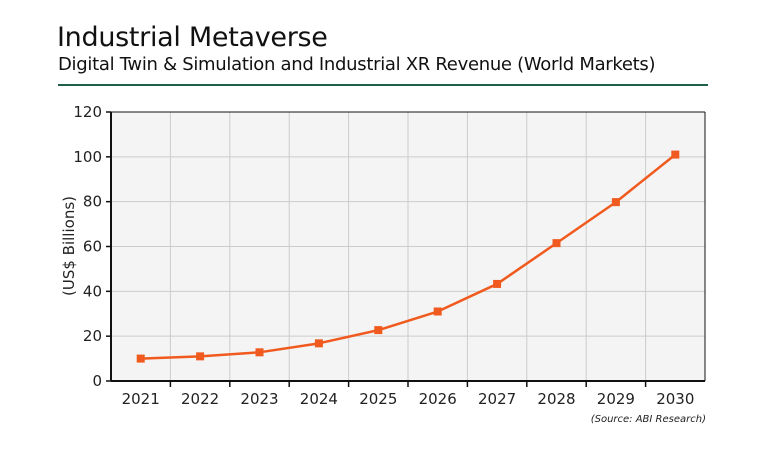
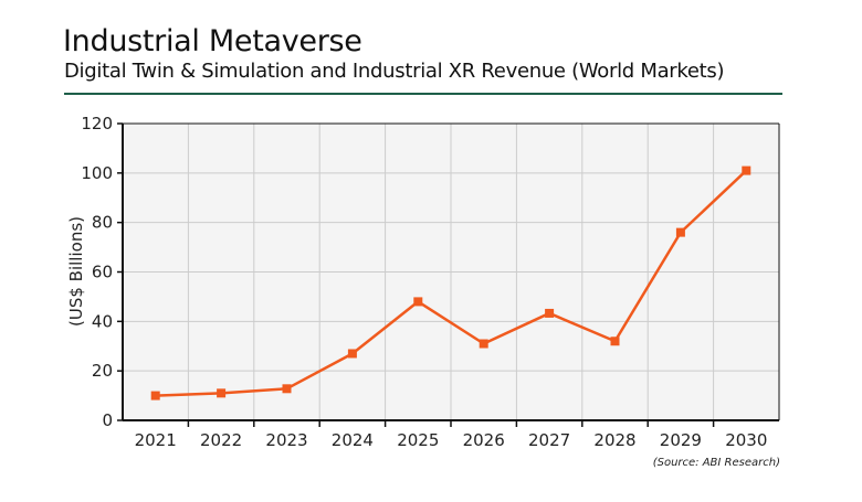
2024: 17 -> 27
2025: 23 -> 48
2028: 62 -> 32
2029: 80 -> 76
